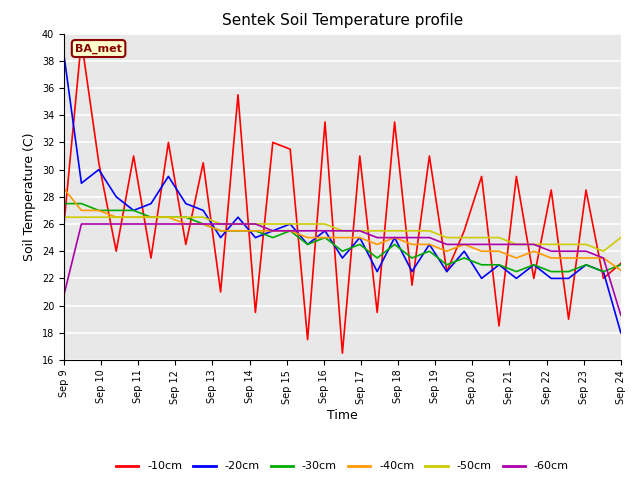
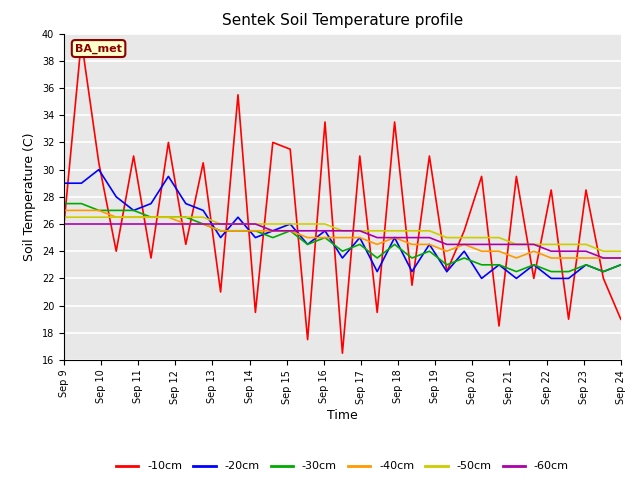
-20cm/Sep 9: 38.4 -> 29.0
-40cm/Sep 9: 28.6 -> 27.0
-60cm/Sep 9: 20.8 -> 26.0
-10cm/Sep 24: 23.1 -> 19.0
-20cm/Sep 24: 18.0 -> 23.0
-40cm/Sep 24: 22.6 -> 23.5
-50cm/Sep 24: 25.0 -> 24.0
-60cm/Sep 24: 19.3 -> 23.5
